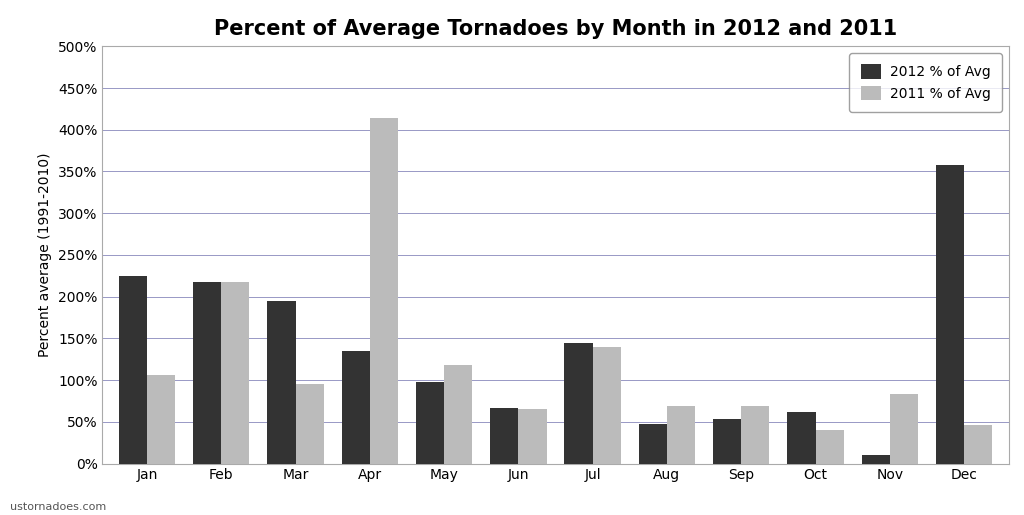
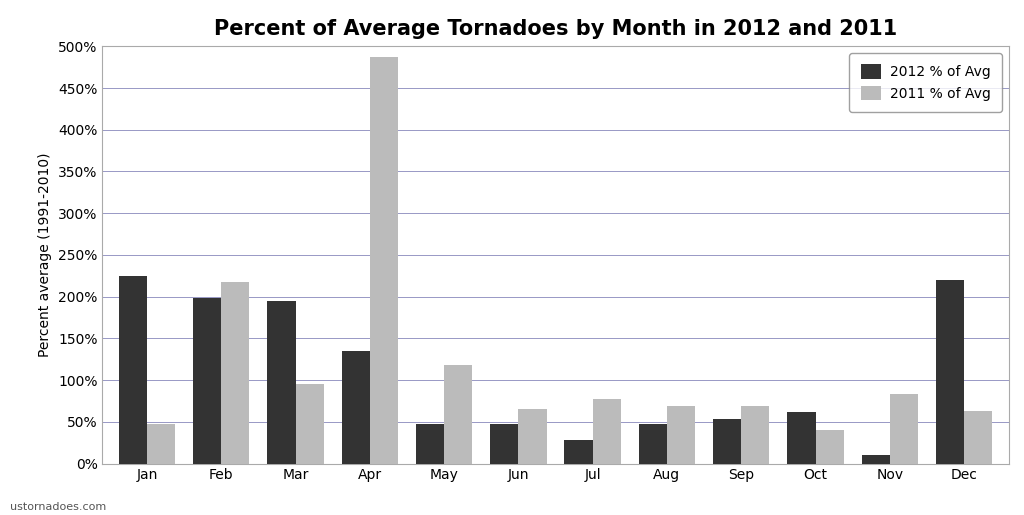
2011 % of Avg/Jan: 106% -> 47%
2012 % of Avg/Feb: 218% -> 198%
2011 % of Avg/Apr: 414% -> 487%
2012 % of Avg/May: 98% -> 47%
2012 % of Avg/Jun: 66% -> 47%
2012 % of Avg/Jul: 144% -> 28%
2011 % of Avg/Jul: 140% -> 77%
2012 % of Avg/Dec: 358% -> 220%
2011 % of Avg/Dec: 46% -> 63%
